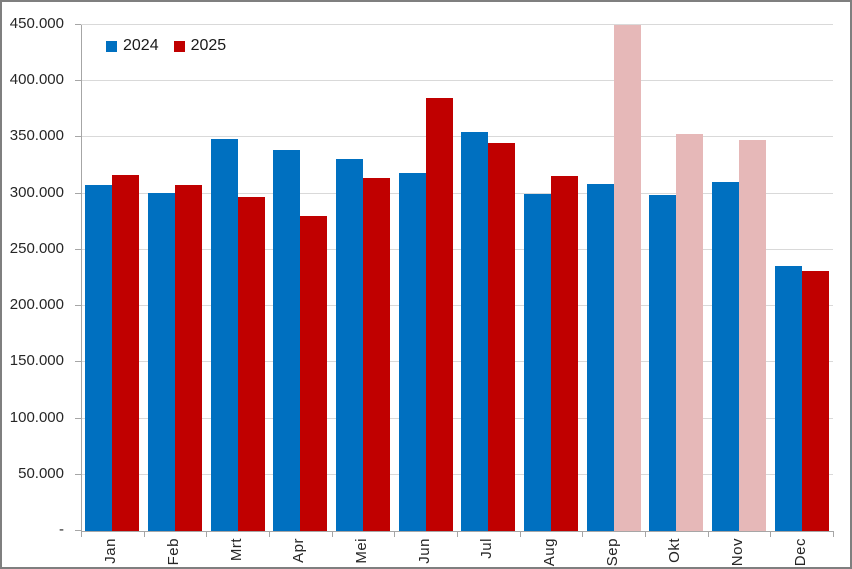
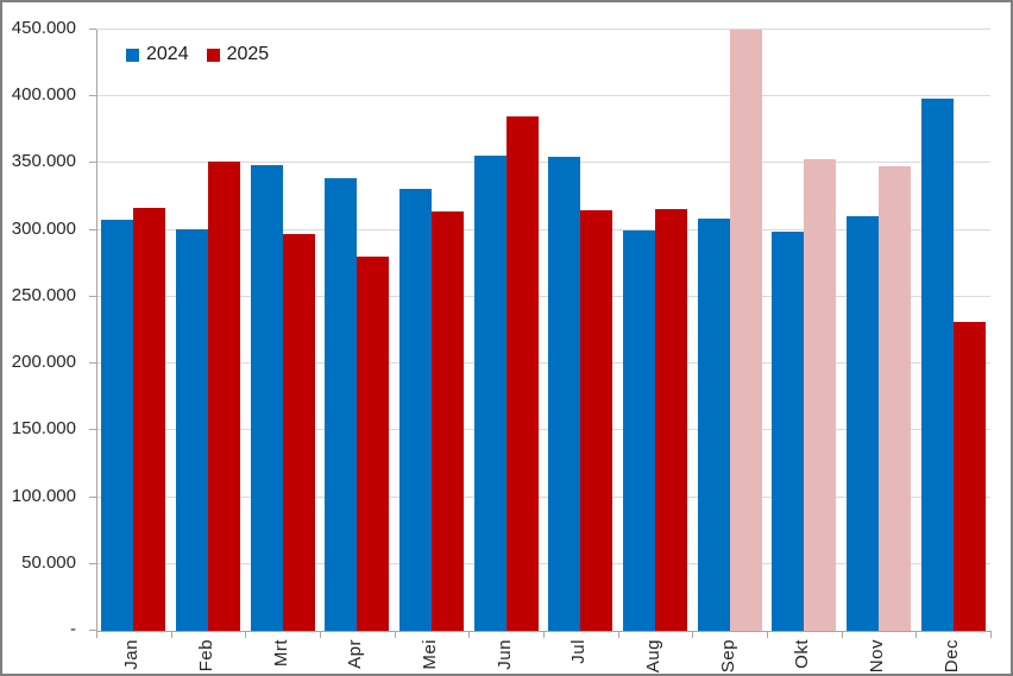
2025/Feb: 308000 -> 351000
2024/Jun: 318000 -> 356000
2025/Jul: 345000 -> 315000
2024/Dec: 236000 -> 398000
